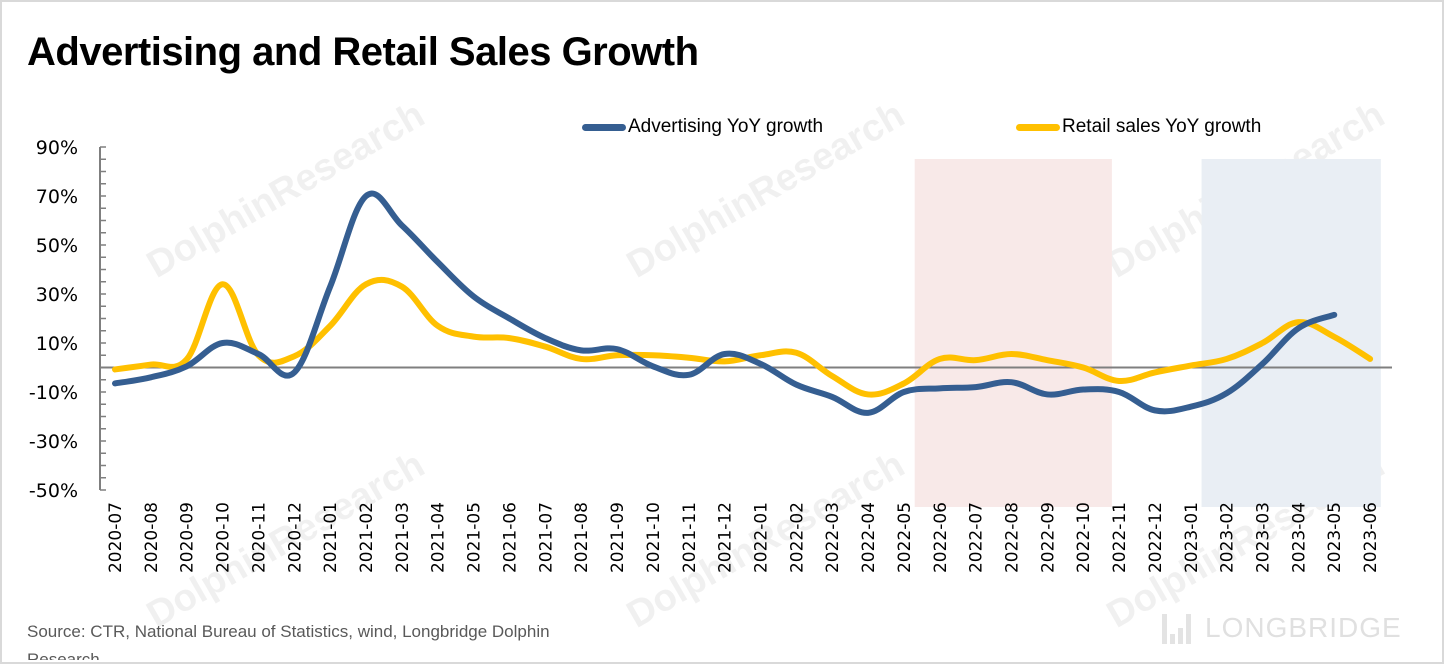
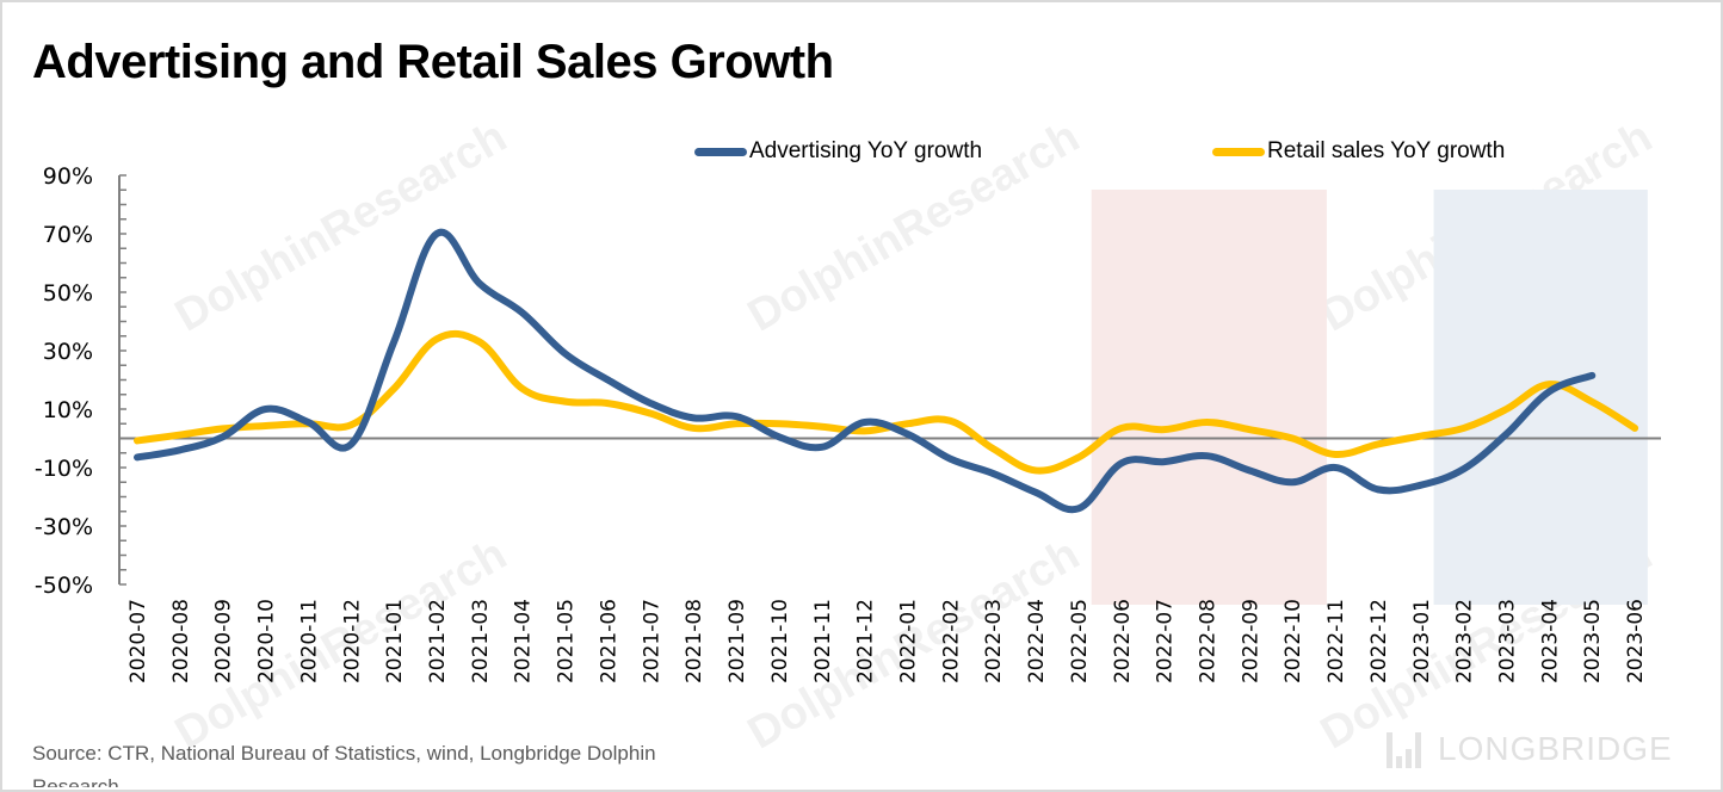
Retail sales YoY growth/2020-10: 34% -> 4%
Advertising YoY growth/2021-03: 58% -> 53%
Advertising YoY growth/2022-05: -10% -> -24%
Advertising YoY growth/2022-10: -9% -> -15%
